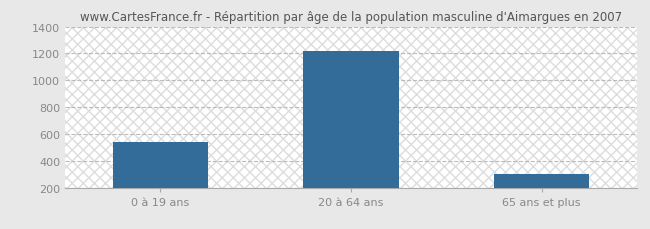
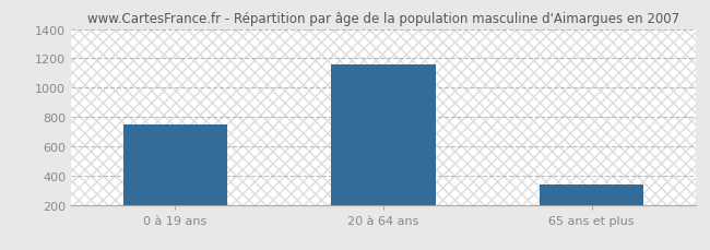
0 à 19 ans: 540 -> 750
20 à 64 ans: 1220 -> 1160
65 ans et plus: 300 -> 340
